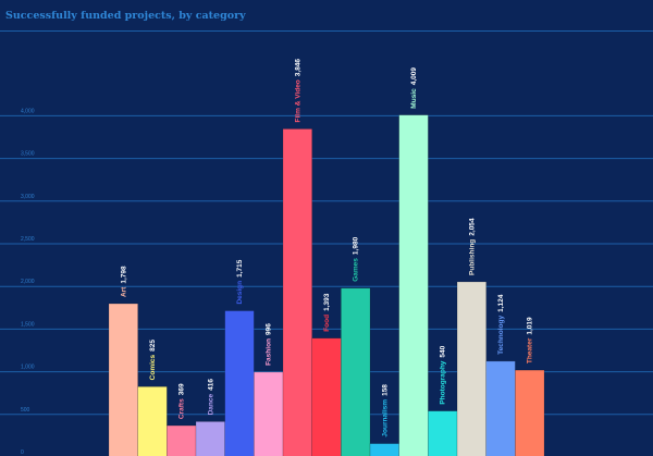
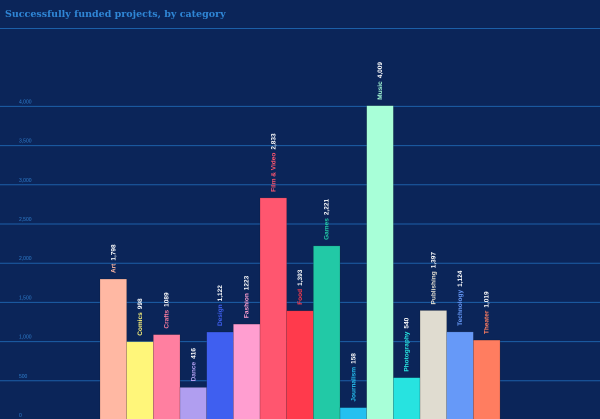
Comics: 825 -> 998
Crafts: 369 -> 1089
Design: 1,715 -> 1,122
Fashion: 996 -> 1223
Film & Video: 3,846 -> 2,833
Games: 1,980 -> 2,221
Publishing: 2,054 -> 1,397
